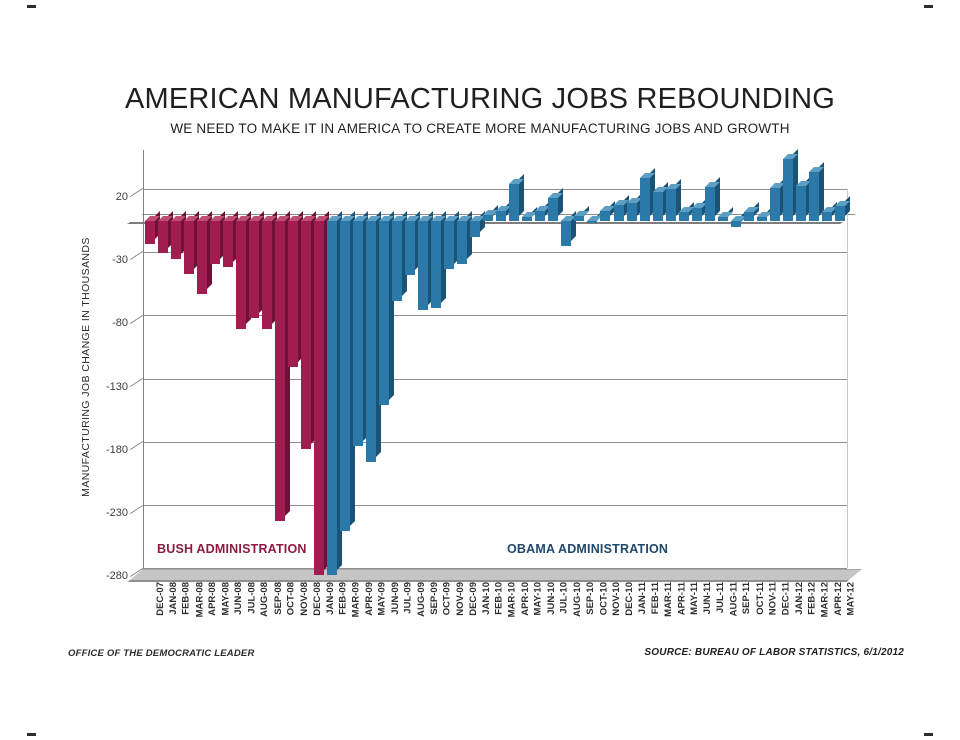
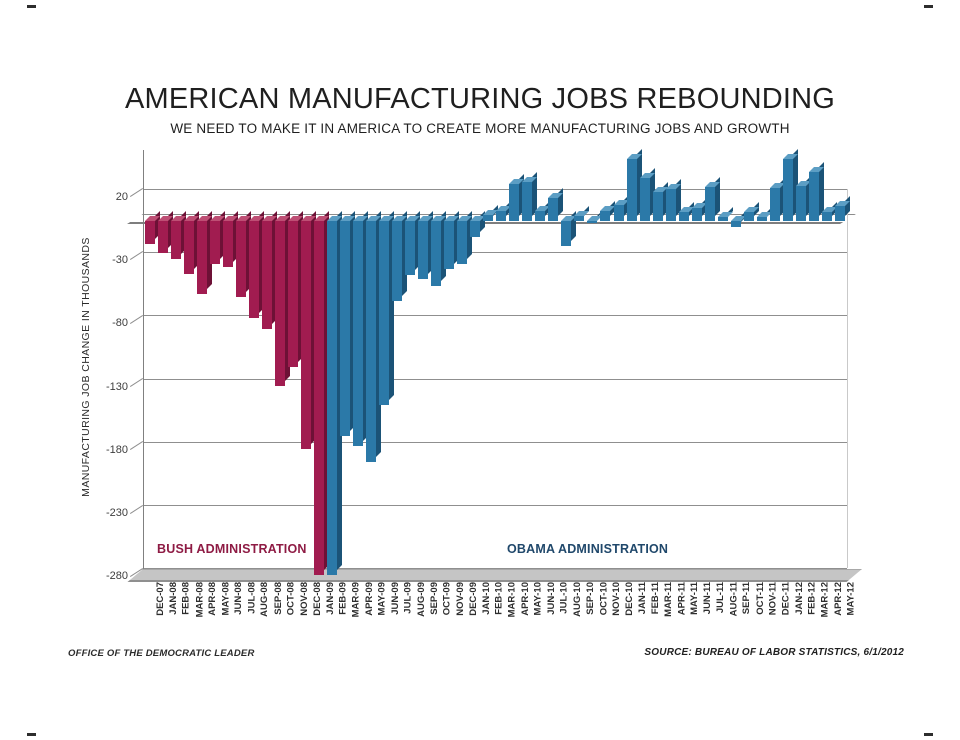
JUL-08: -85 -> -60
OCT-08: -237 -> -130
MAR-09: -245 -> -170
SEP-09: -70 -> -46
OCT-09: -69 -> -51
MAY-10: 3 -> 31
JAN-11: 14 -> 49
